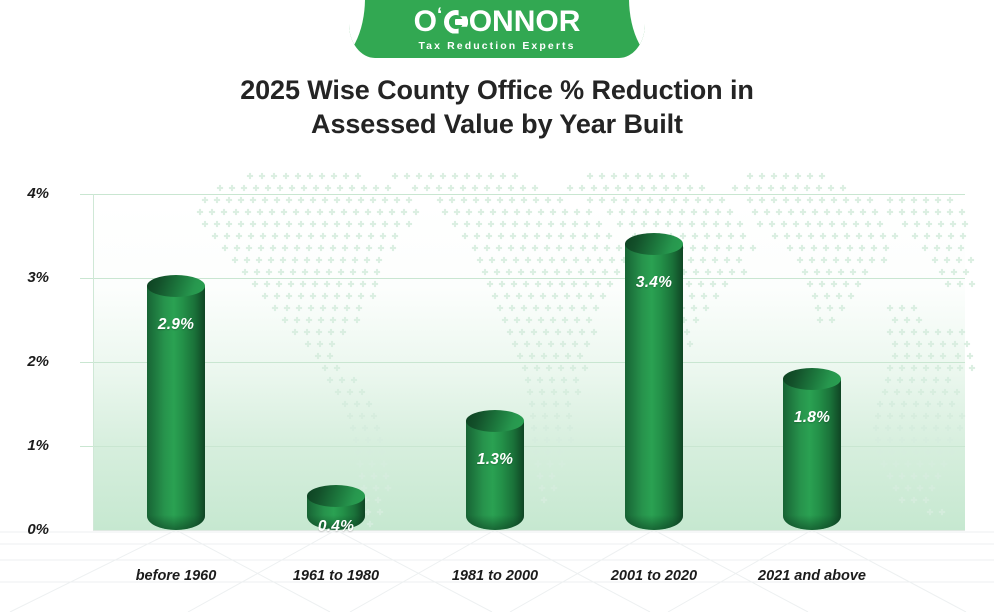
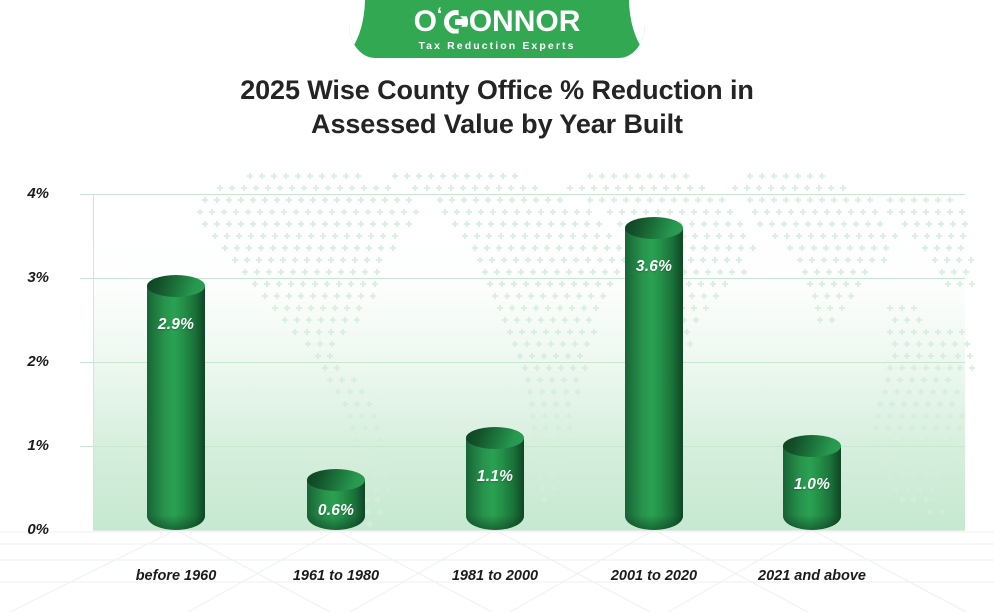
1961 to 1980: 0.4% -> 0.6%
1981 to 2000: 1.3% -> 1.1%
2001 to 2020: 3.4% -> 3.6%
2021 and above: 1.8% -> 1.0%
